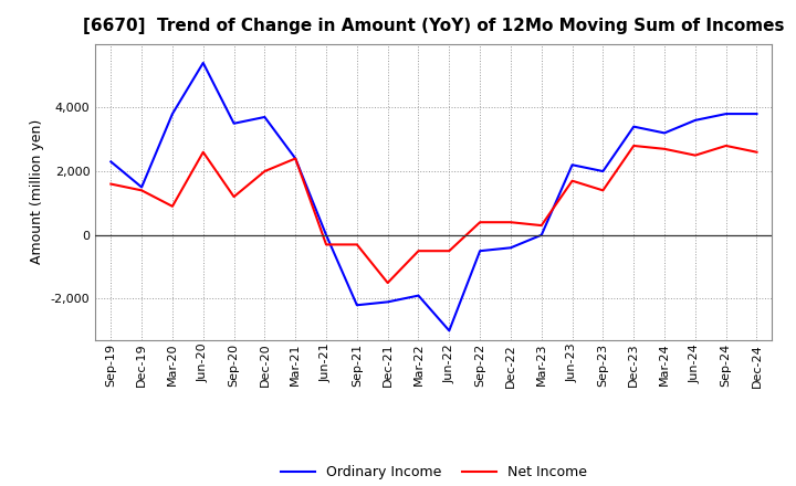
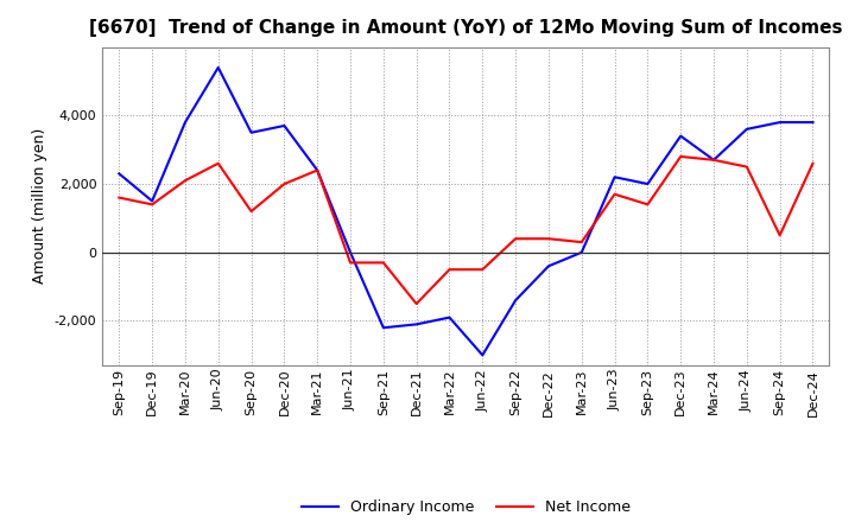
Net Income/Mar-20: 900 -> 2,100
Ordinary Income/Sep-22: -500 -> -1,400
Ordinary Income/Mar-24: 3,200 -> 2,700
Net Income/Sep-24: 2,800 -> 500
